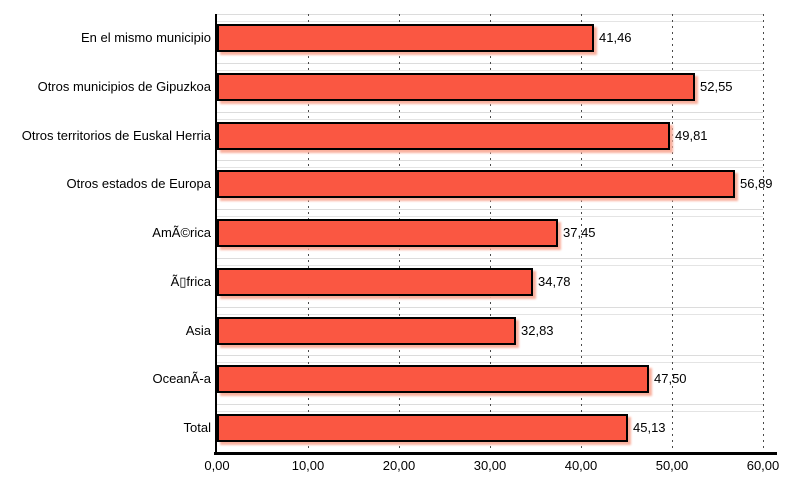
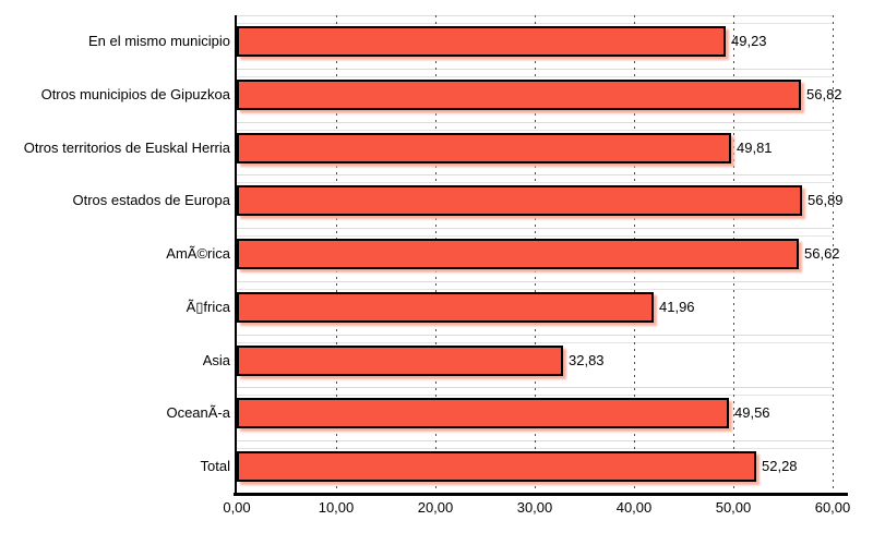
En el mismo municipio: 41,46 -> 49,23
Otros municipios de Gipuzkoa: 52,55 -> 56,82
AmÃ©rica: 37,45 -> 56,62
Ã▯frica: 34,78 -> 41,96
OceanÃ-a: 47,50 -> 49,56
Total: 45,13 -> 52,28
